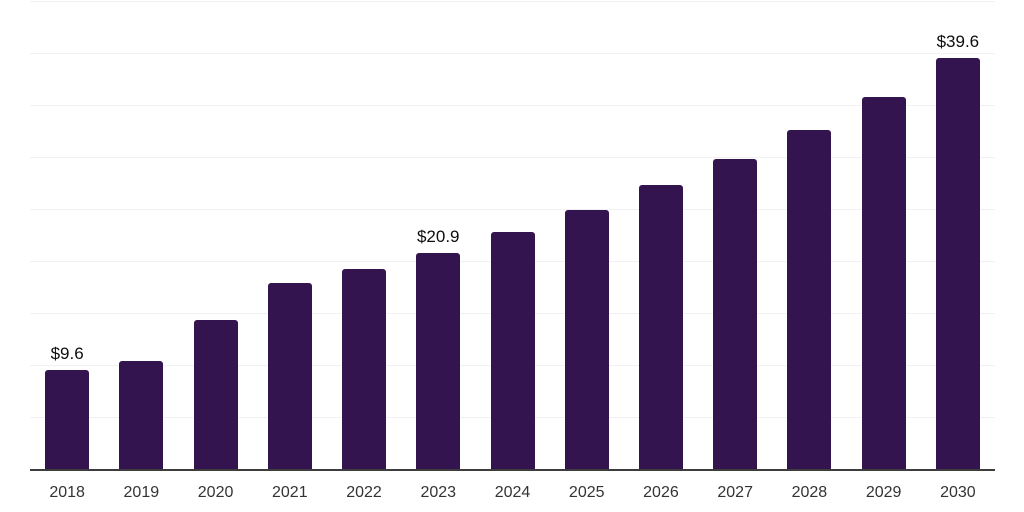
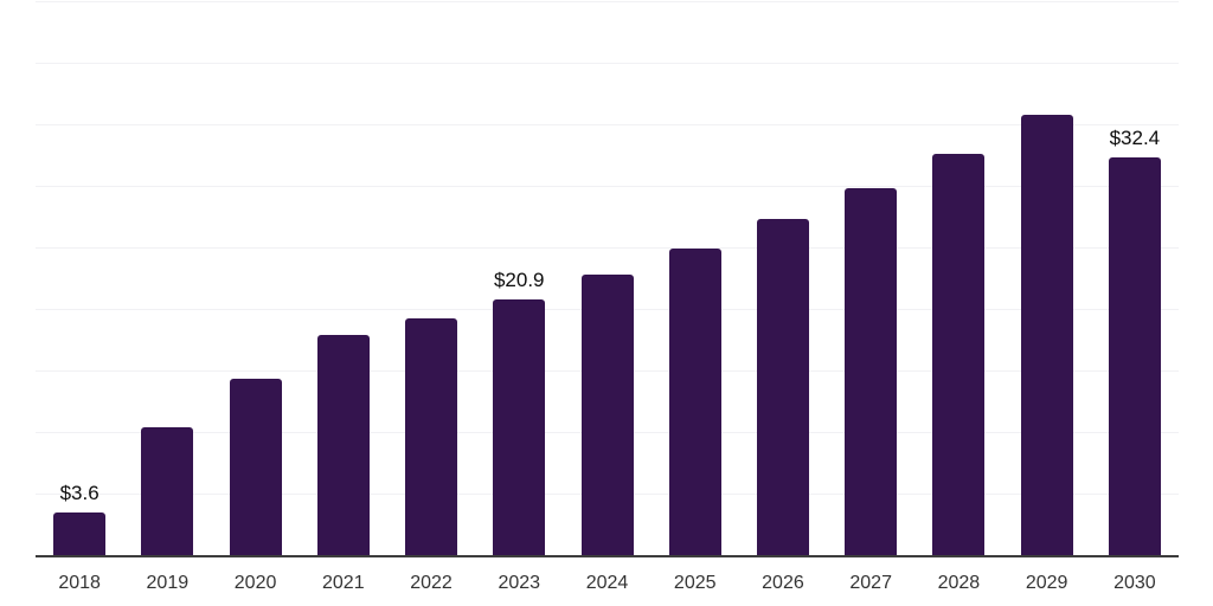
2018: $9.6 -> $3.6
2030: $39.6 -> $32.4
